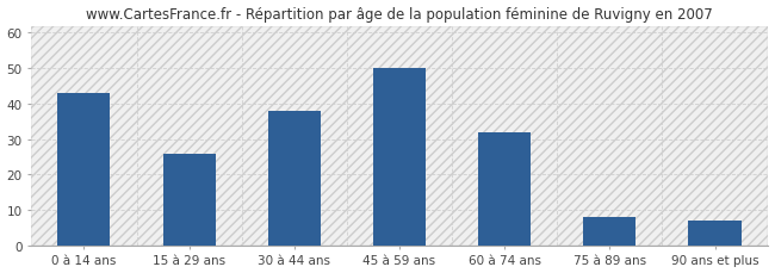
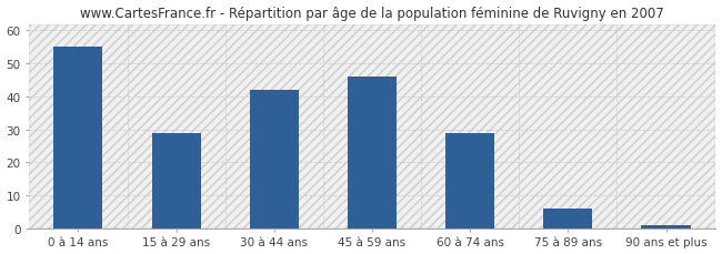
0 à 14 ans: 43 -> 55
15 à 29 ans: 26 -> 29
30 à 44 ans: 38 -> 42
45 à 59 ans: 50 -> 46
60 à 74 ans: 32 -> 29
75 à 89 ans: 8 -> 6
90 ans et plus: 7 -> 1
